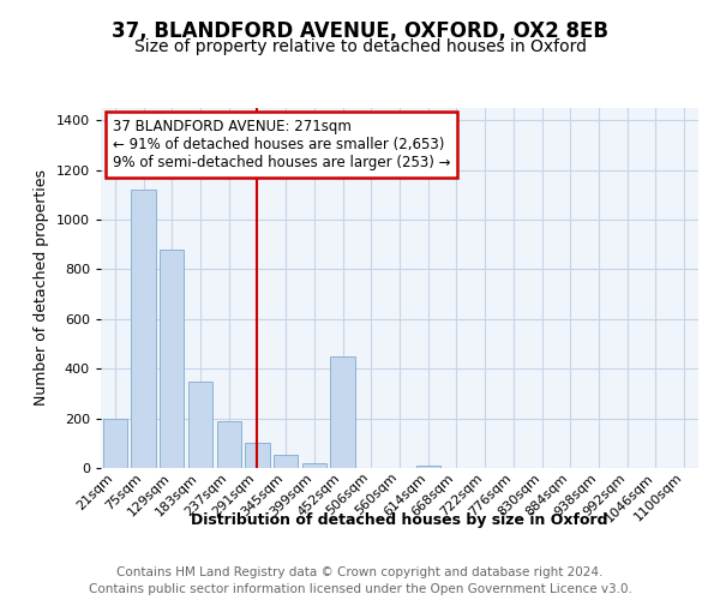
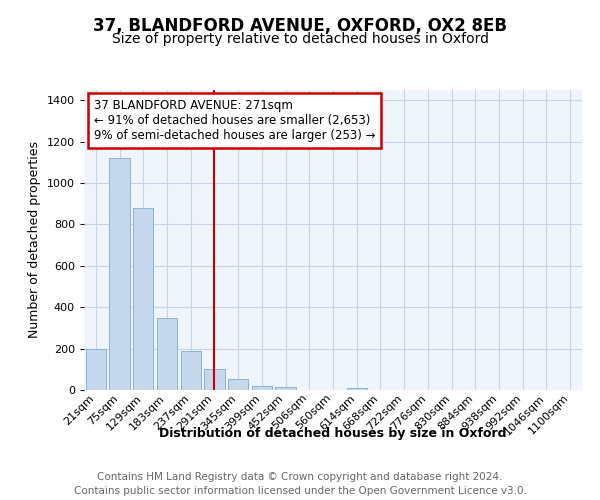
452sqm: 450 -> 15
